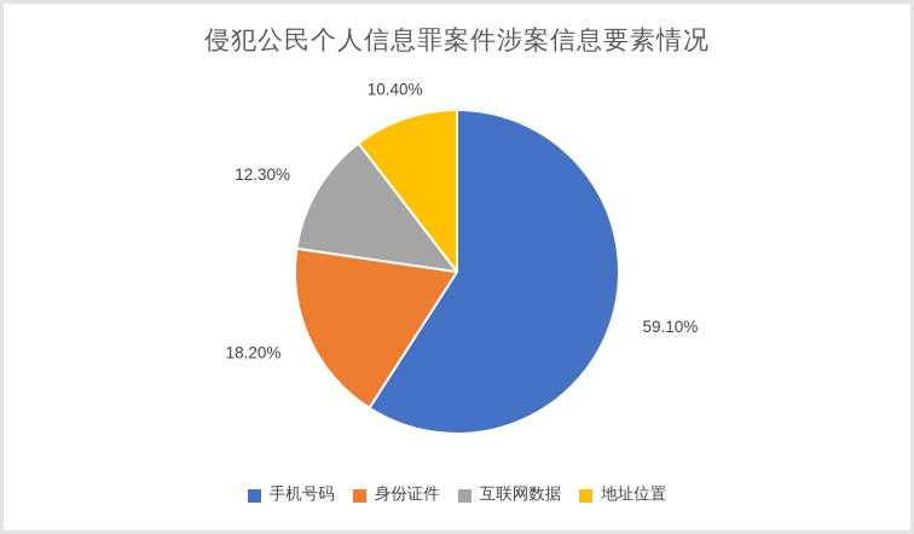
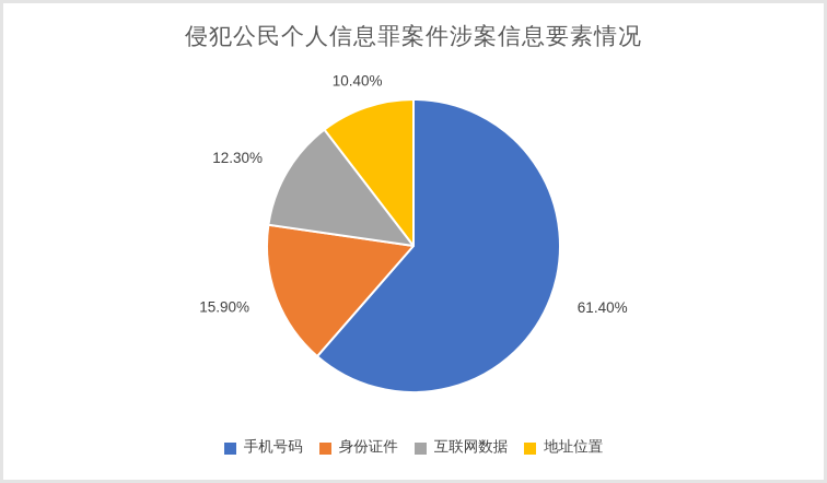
手机号码: 59.10% -> 61.40%
身份证件: 18.20% -> 15.90%
